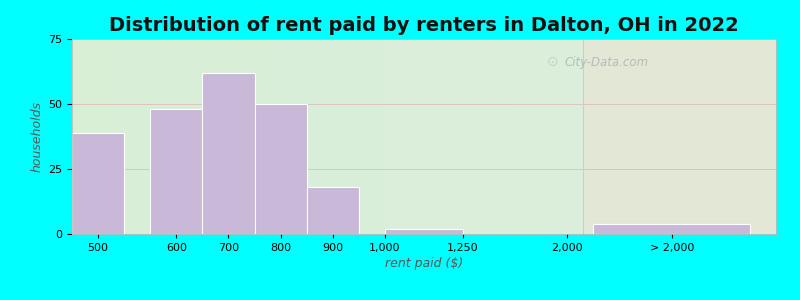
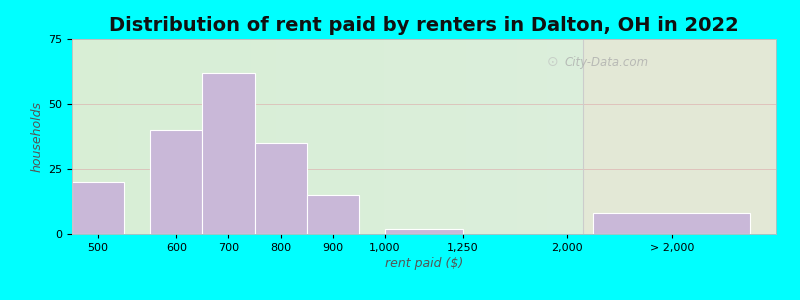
500: 39 -> 20
600: 48 -> 40
800: 50 -> 35
900: 18 -> 15
> 2,000: 4 -> 8
